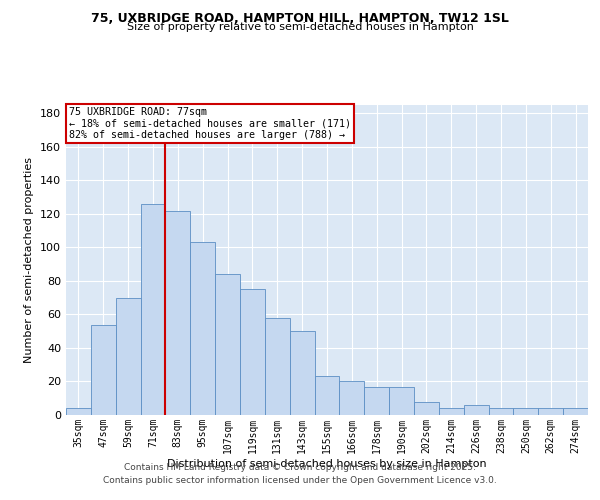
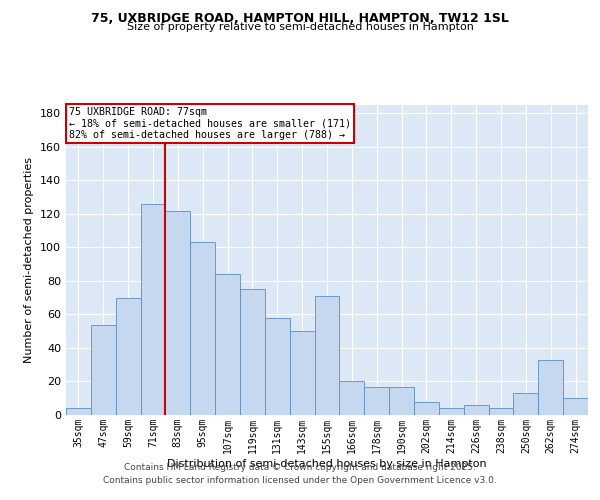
155sqm: 23 -> 71
250sqm: 4 -> 13
262sqm: 4 -> 33
274sqm: 4 -> 10
